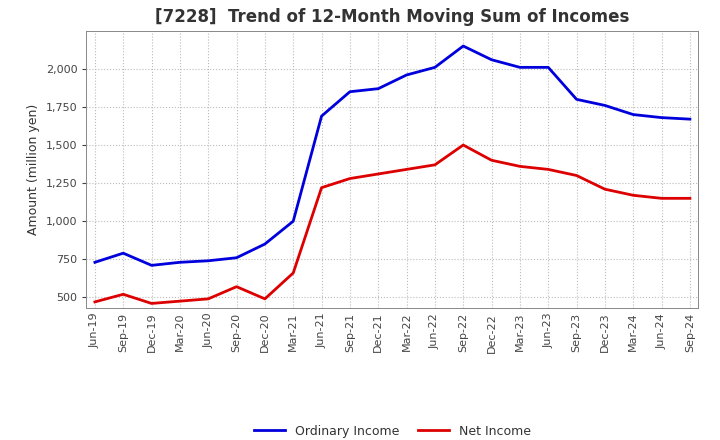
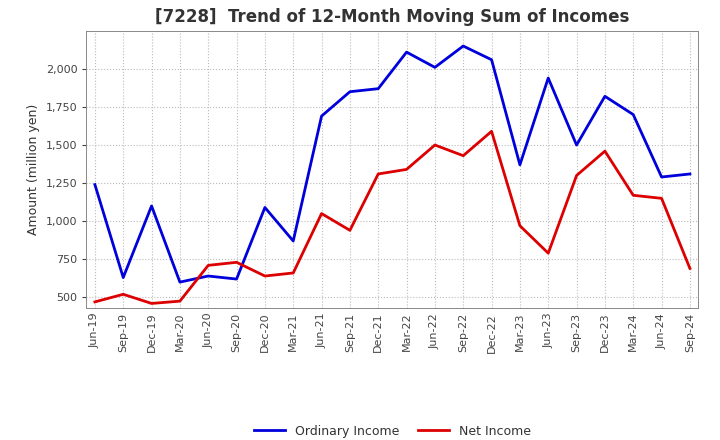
Ordinary Income/Jun-19: 730 -> 1,240
Ordinary Income/Sep-19: 790 -> 630
Ordinary Income/Dec-19: 710 -> 1,100
Ordinary Income/Mar-20: 730 -> 600
Ordinary Income/Jun-20: 740 -> 640
Net Income/Jun-20: 490 -> 710
Ordinary Income/Sep-20: 760 -> 620
Net Income/Sep-20: 570 -> 730
Ordinary Income/Dec-20: 850 -> 1,090
Net Income/Dec-20: 490 -> 640
Ordinary Income/Mar-21: 1,000 -> 870
Net Income/Jun-21: 1,220 -> 1,050
Net Income/Sep-21: 1,280 -> 940
Ordinary Income/Mar-22: 1,960 -> 2,110
Net Income/Jun-22: 1,370 -> 1,500
Net Income/Sep-22: 1,500 -> 1,430
Net Income/Dec-22: 1,400 -> 1,590
Ordinary Income/Mar-23: 2,010 -> 1,370
Net Income/Mar-23: 1,360 -> 970
Ordinary Income/Jun-23: 2,010 -> 1,940
Net Income/Jun-23: 1,340 -> 790
Ordinary Income/Sep-23: 1,800 -> 1,500
Ordinary Income/Dec-23: 1,760 -> 1,820
Net Income/Dec-23: 1,210 -> 1,460
Ordinary Income/Jun-24: 1,680 -> 1,290
Ordinary Income/Sep-24: 1,670 -> 1,310
Net Income/Sep-24: 1,150 -> 690
